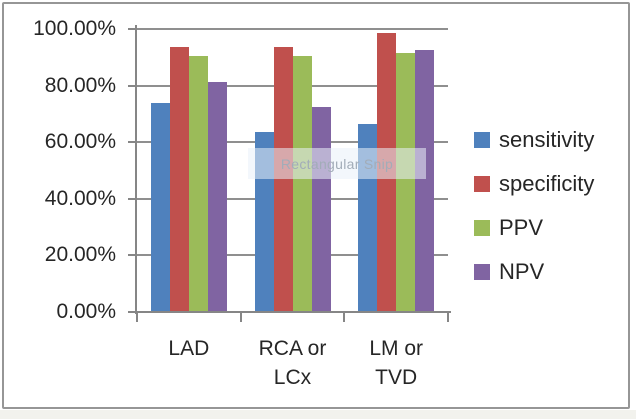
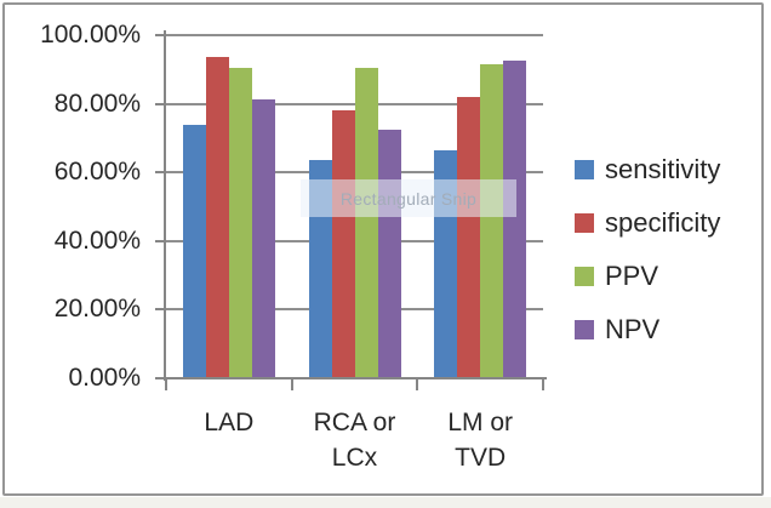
specificity/RCA or LCx: 94% -> 78%
specificity/LM or TVD: 99% -> 82%
